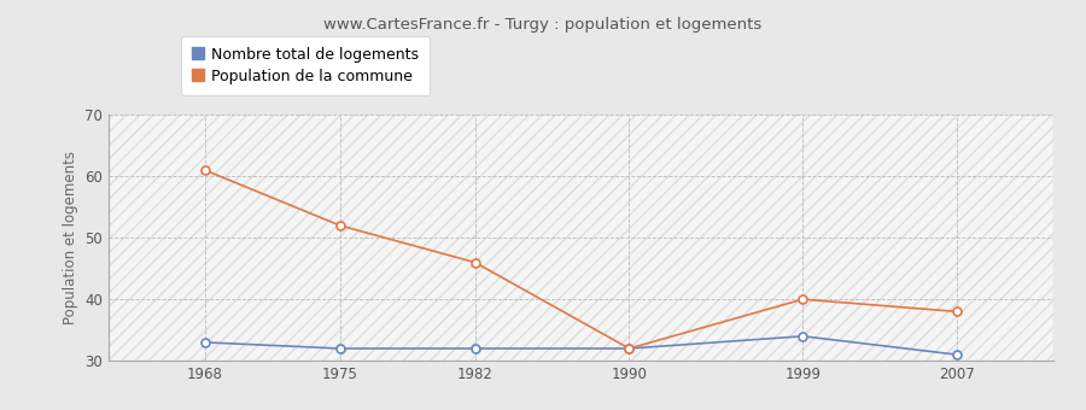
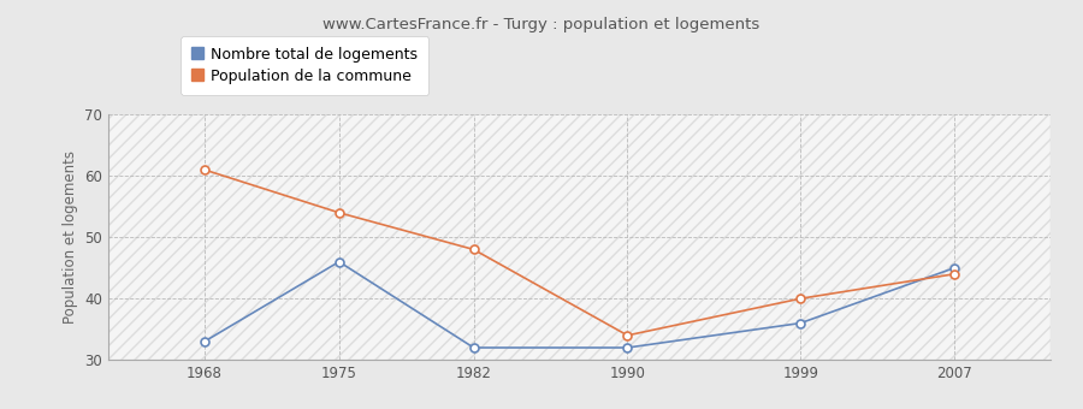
Nombre total de logements/1975: 32 -> 46
Population de la commune/1975: 52 -> 54
Population de la commune/1982: 46 -> 48
Population de la commune/1990: 32 -> 34
Nombre total de logements/1999: 34 -> 36
Nombre total de logements/2007: 31 -> 45
Population de la commune/2007: 38 -> 44
